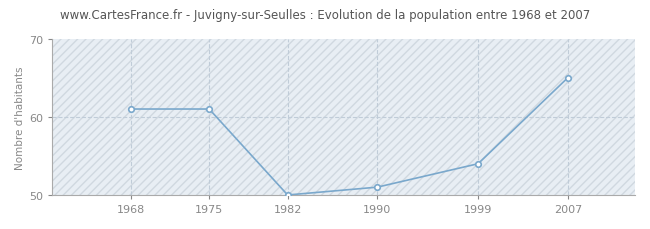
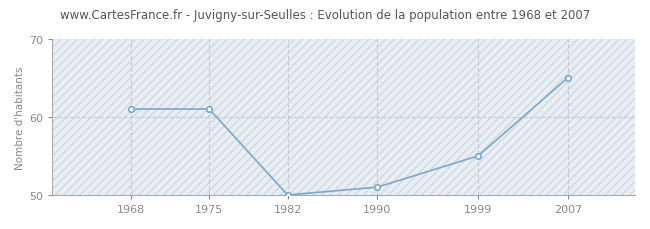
1999: 54 -> 55
